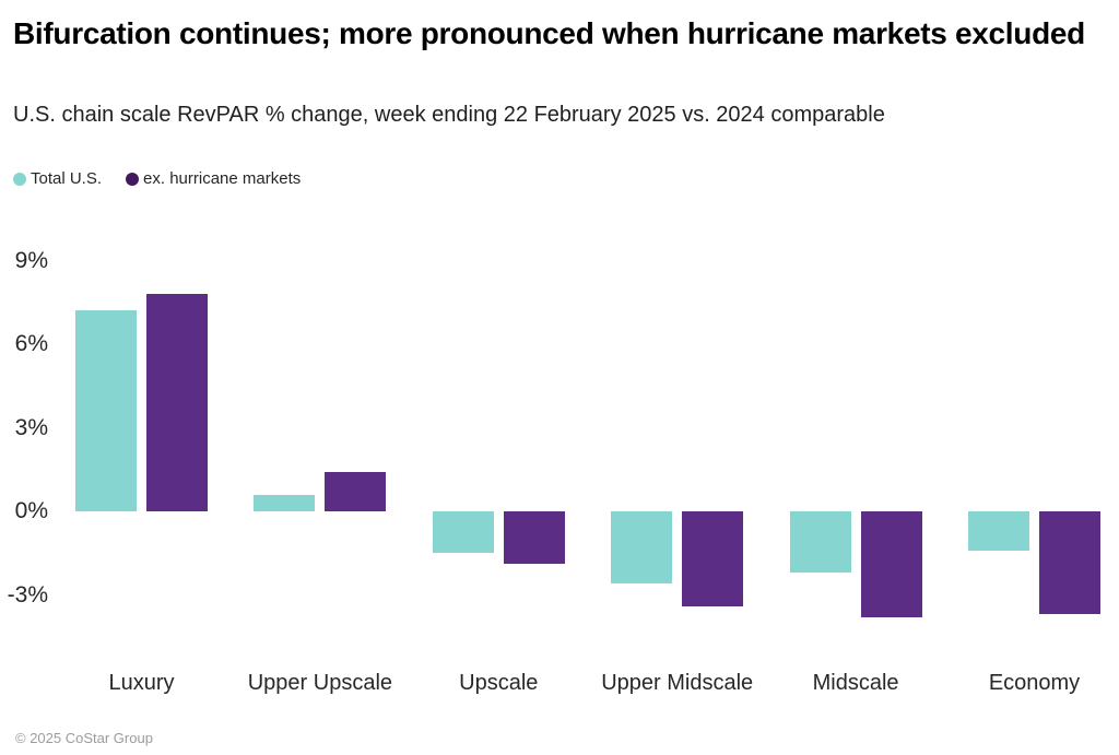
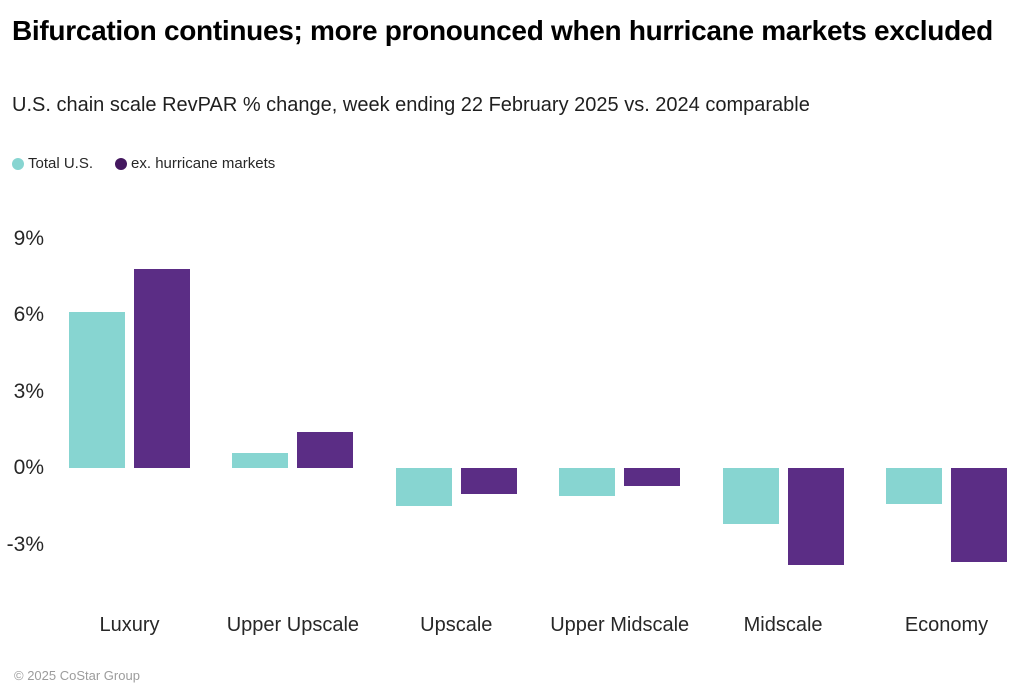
Total U.S./Luxury: 7.2% -> 6.1%
ex. hurricane markets/Upscale: -1.9% -> -1.0%
Total U.S./Upper Midscale: -2.6% -> -1.1%
ex. hurricane markets/Upper Midscale: -3.4% -> -0.7%
